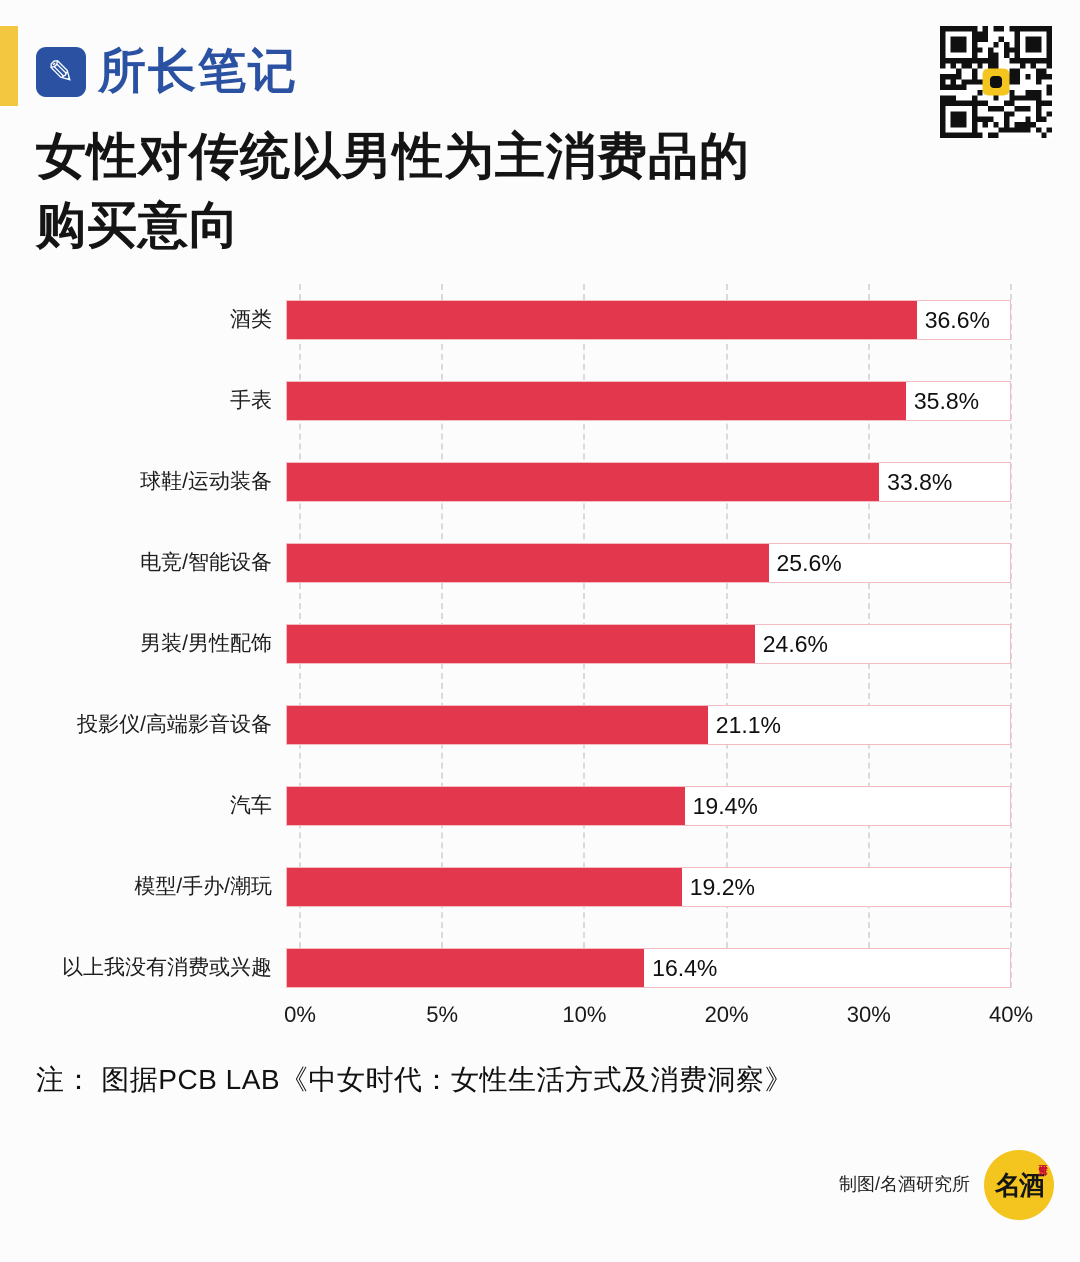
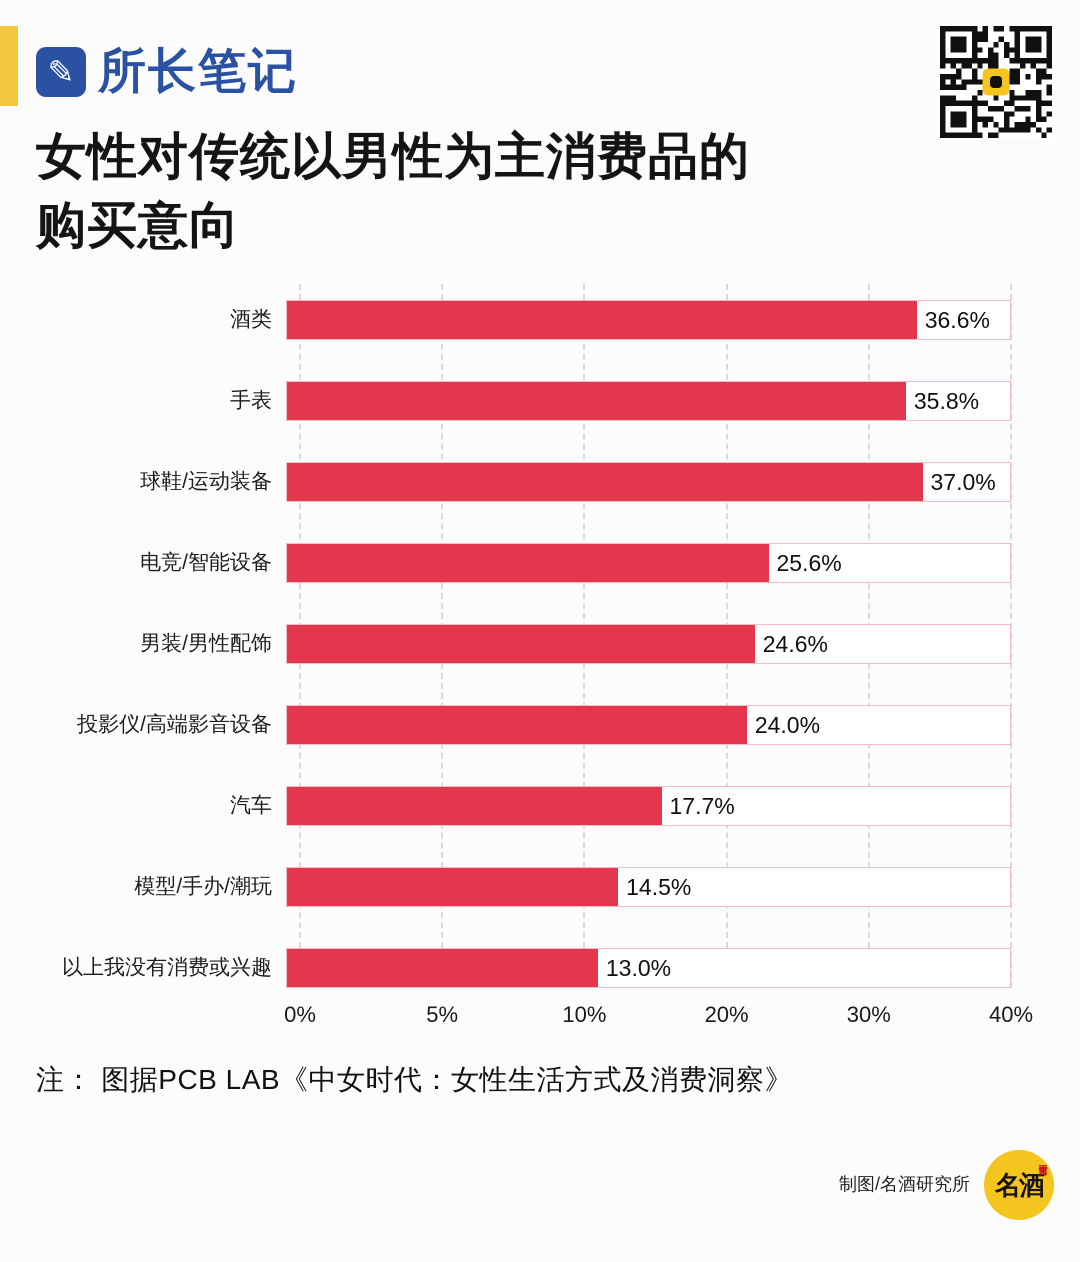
球鞋/运动装备: 33.8% -> 37.0%
投影仪/高端影音设备: 21.1% -> 24.0%
汽车: 19.4% -> 17.7%
模型/手办/潮玩: 19.2% -> 14.5%
以上我没有消费或兴趣: 16.4% -> 13.0%
